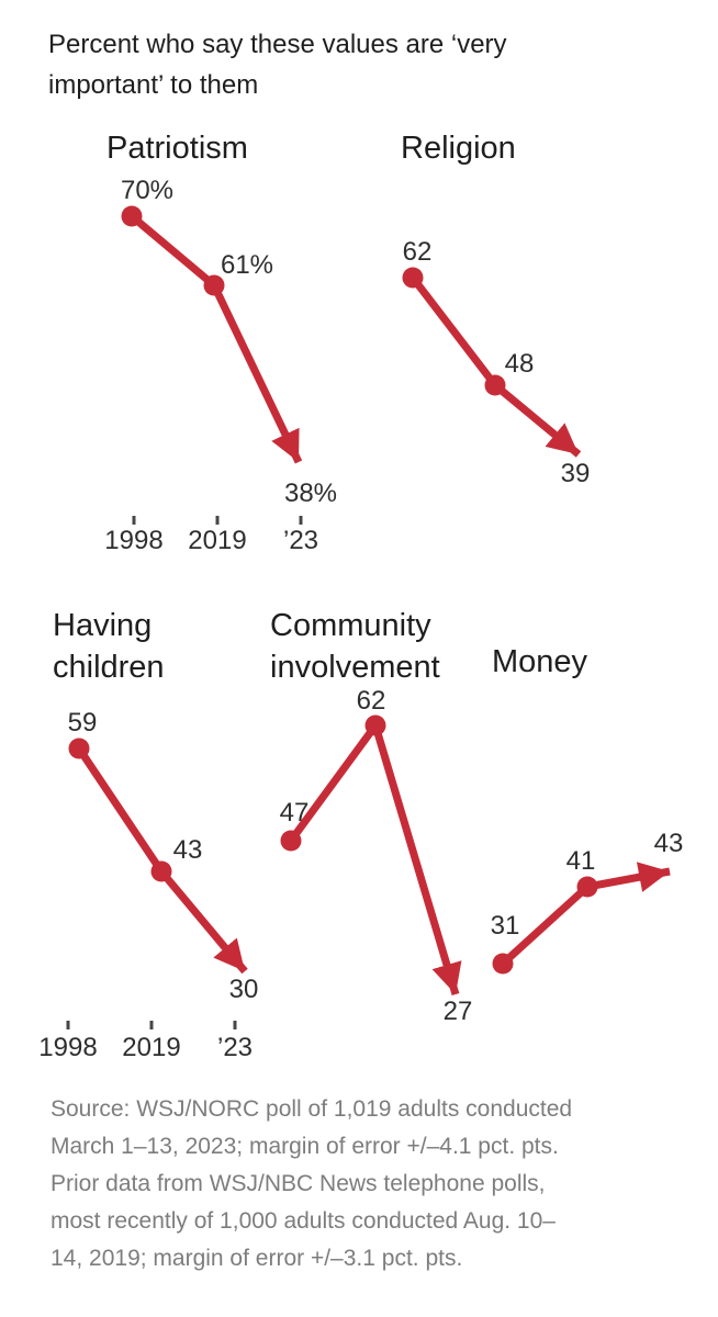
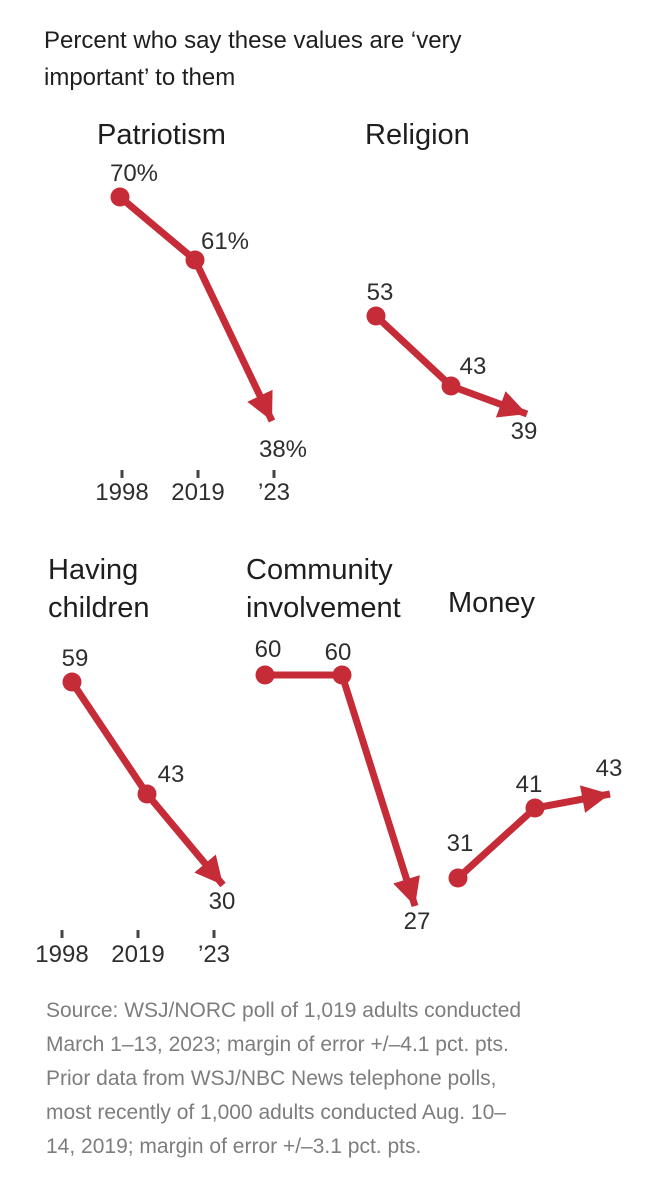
Religion/1998: 62 -> 53
Community involvement/1998: 47 -> 60
Religion/2019: 48 -> 43
Community involvement/2019: 62 -> 60
